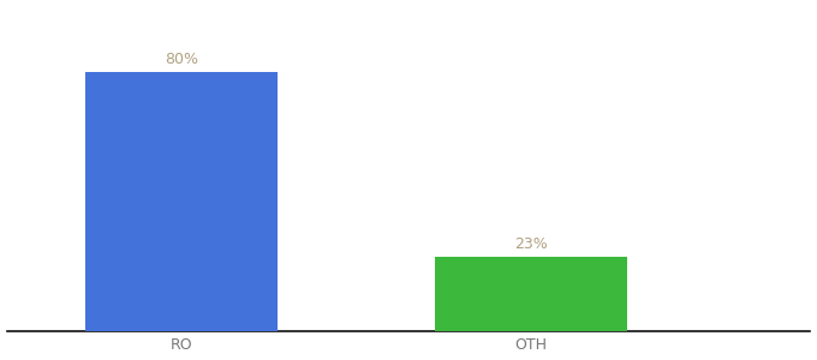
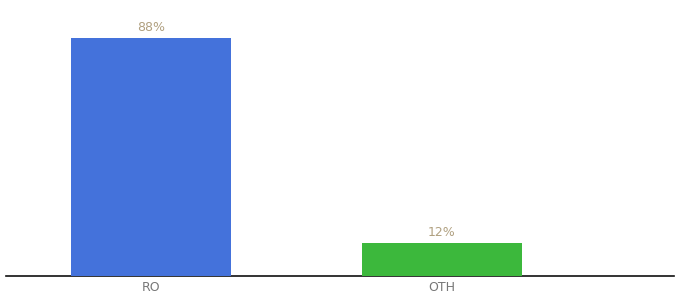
RO: 80% -> 88%
OTH: 23% -> 12%
